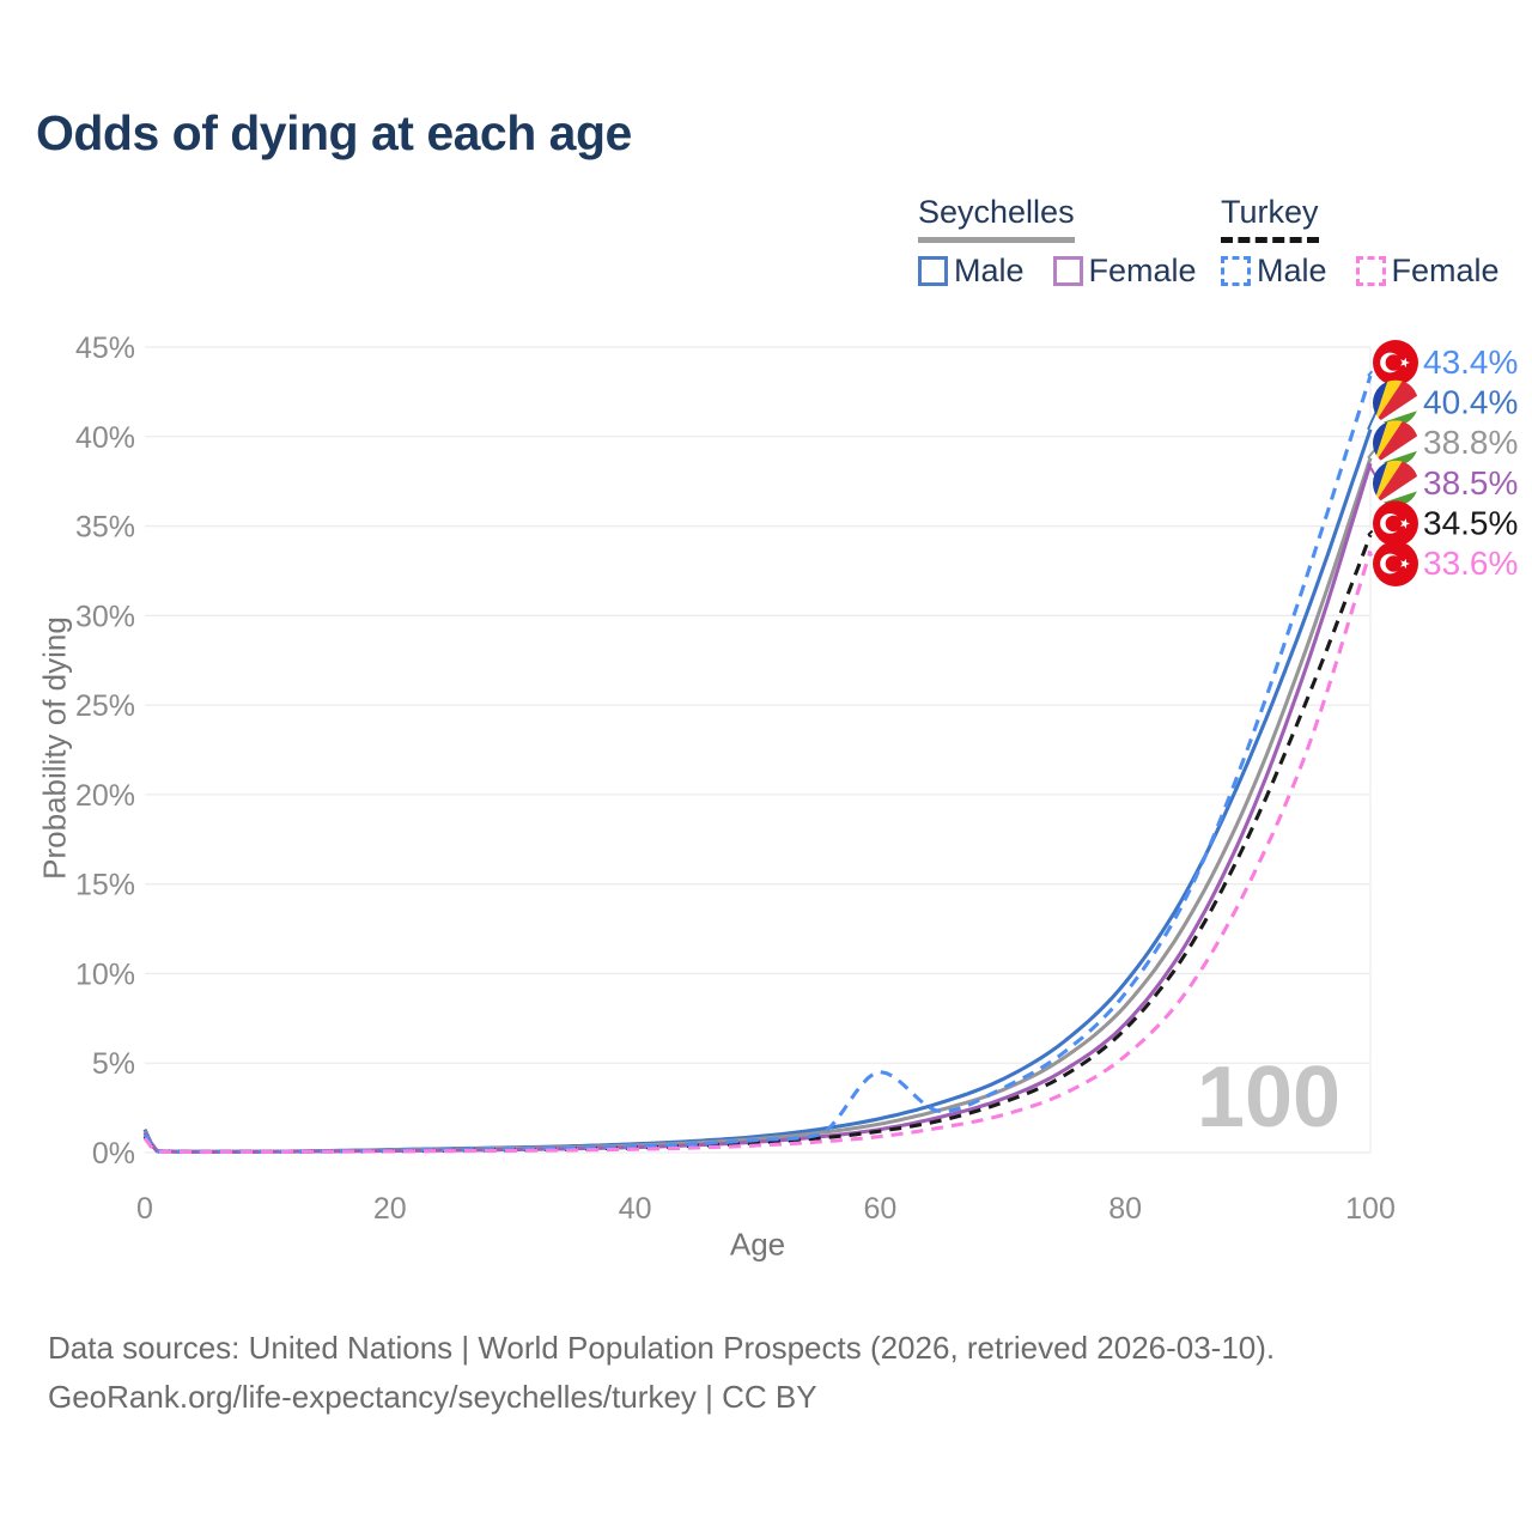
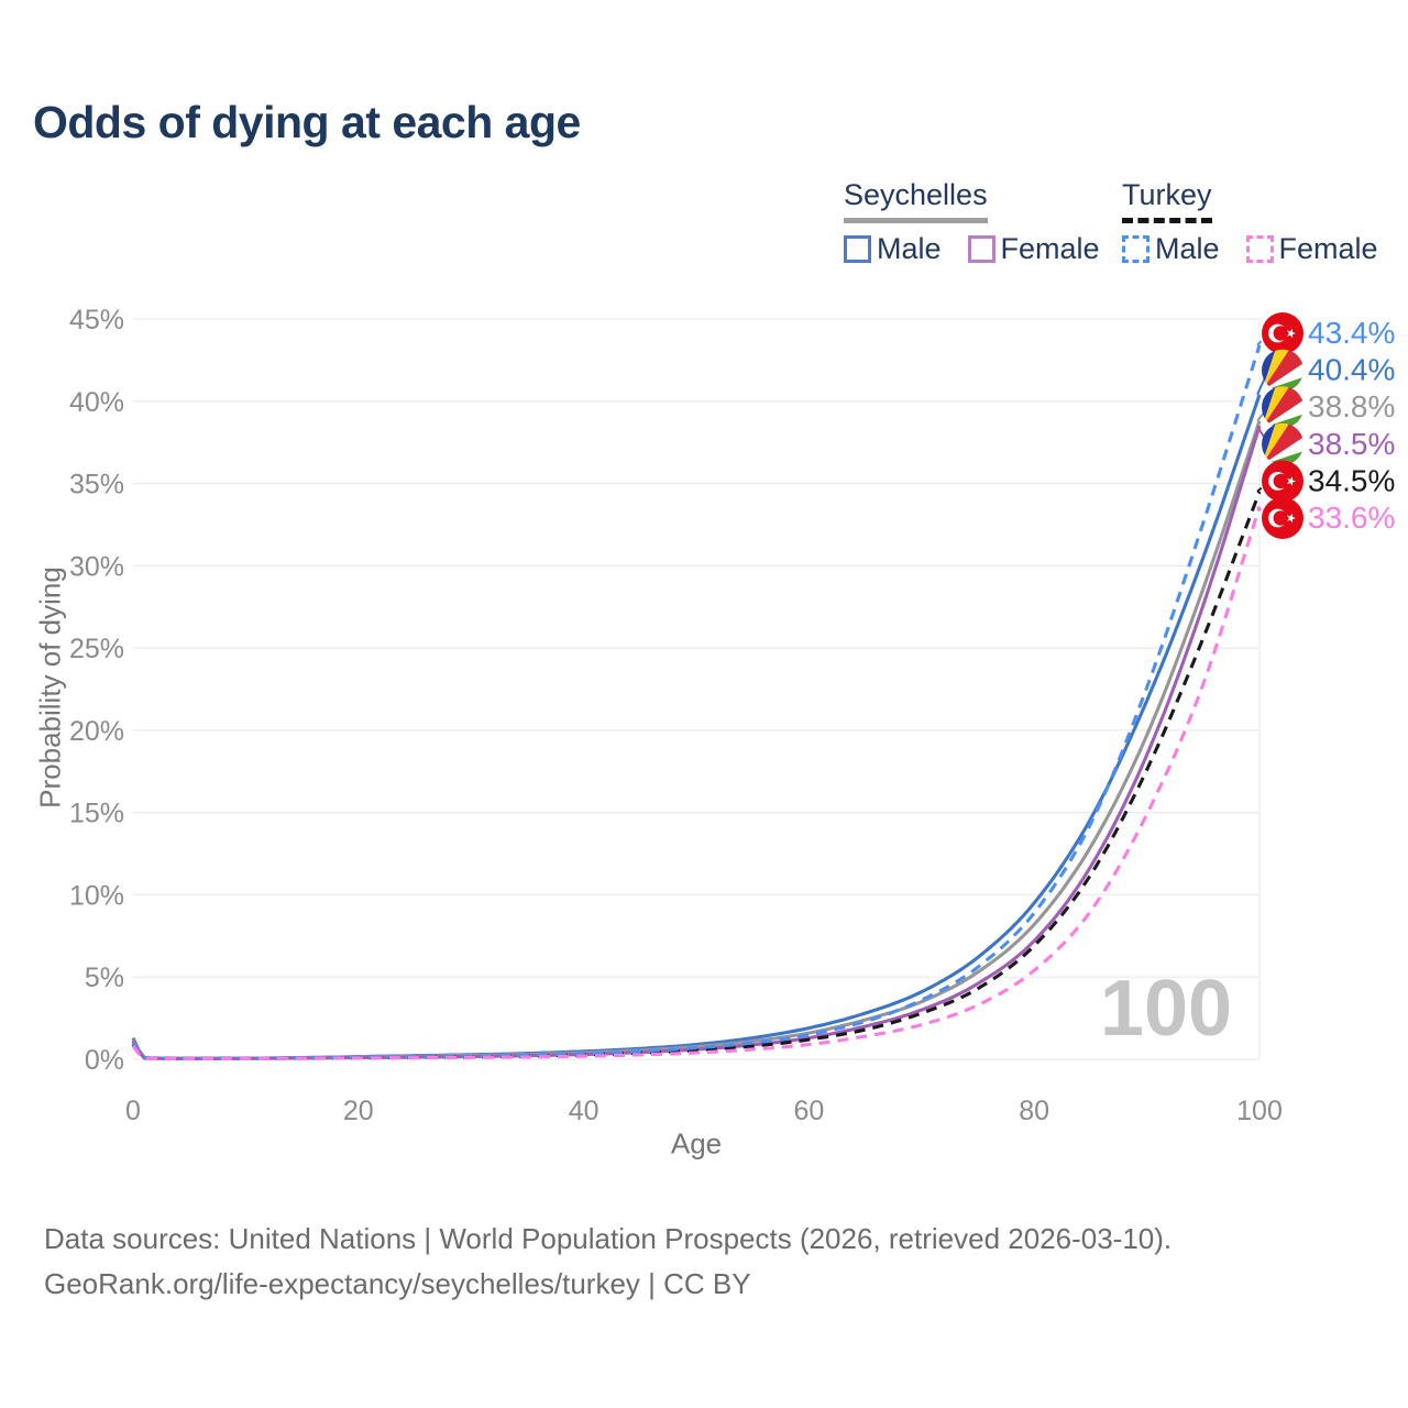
Turkey Male/60: 4.5% -> 1.5%
